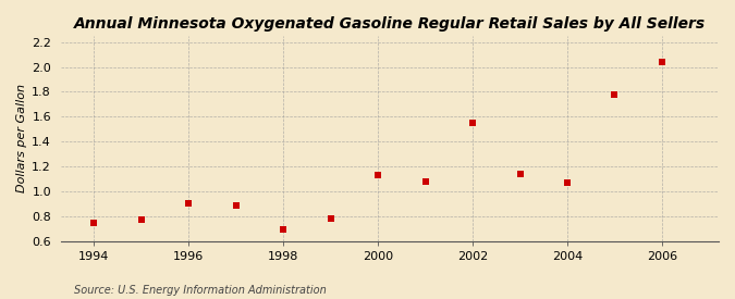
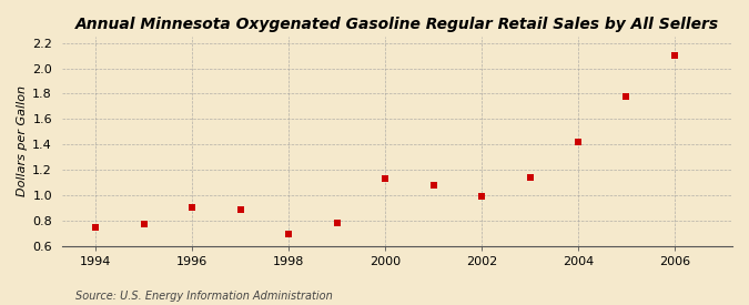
2002: 1.55 -> 0.99
2004: 1.07 -> 1.42
2006: 2.04 -> 2.10
